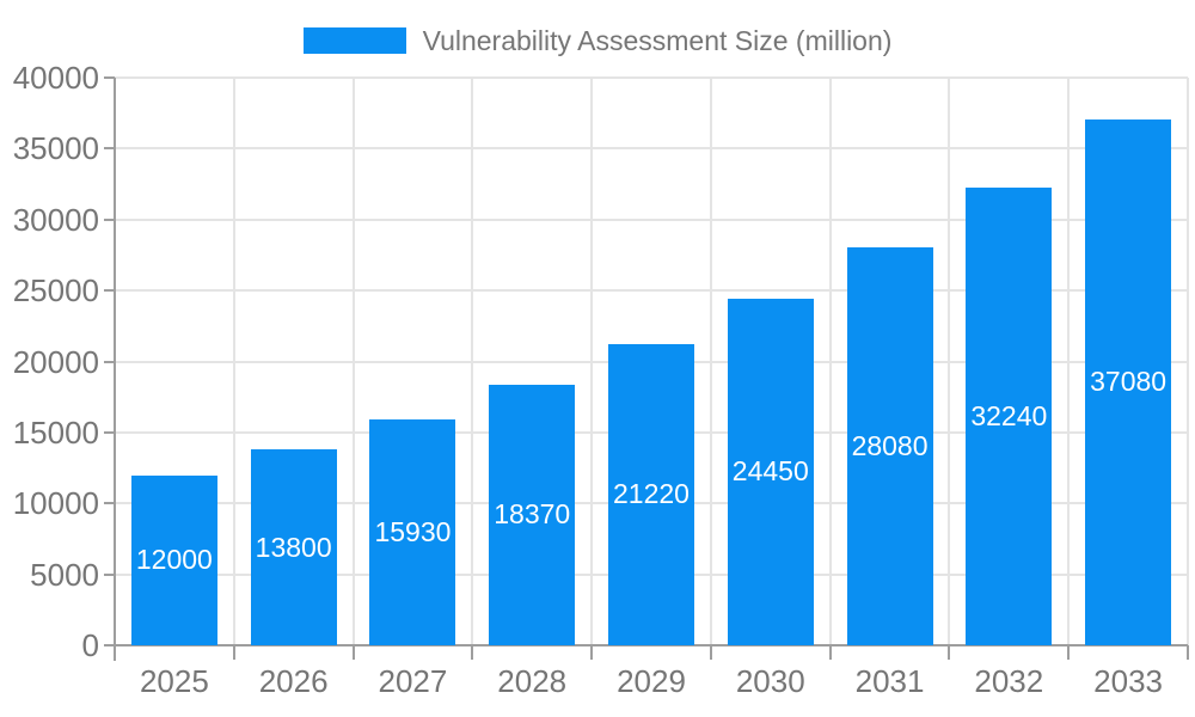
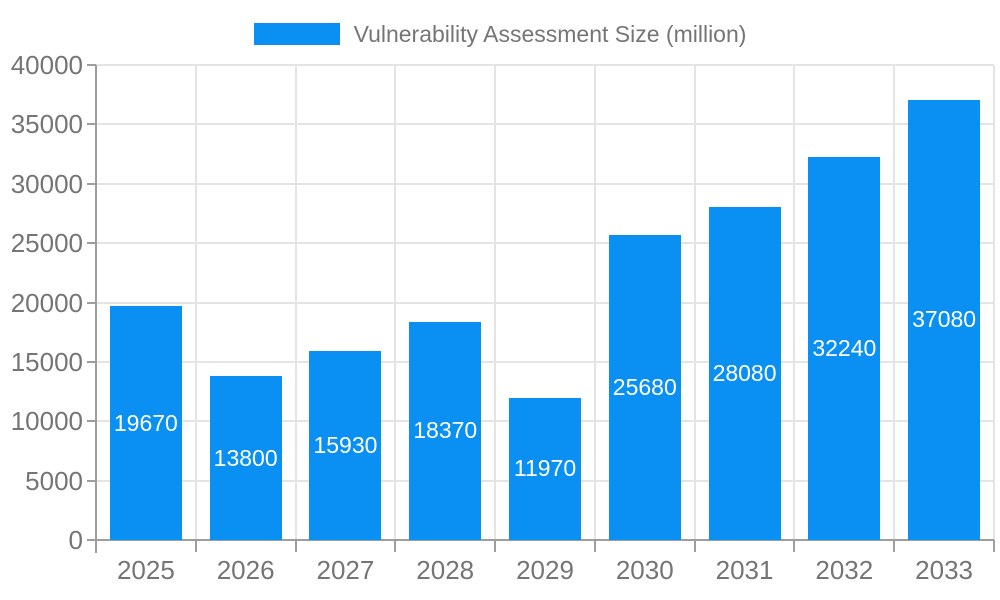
2025: 12000 -> 19670
2029: 21220 -> 11970
2030: 24450 -> 25680
